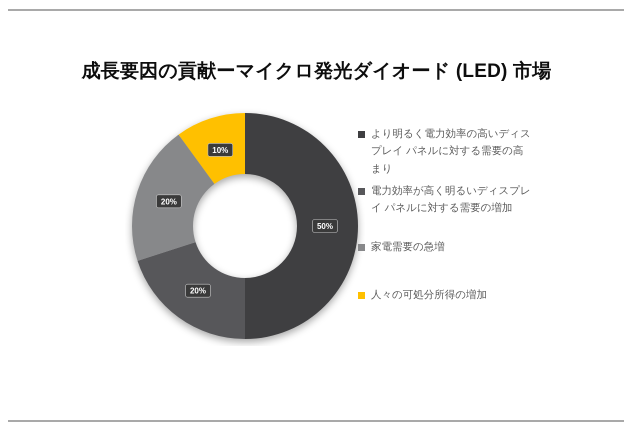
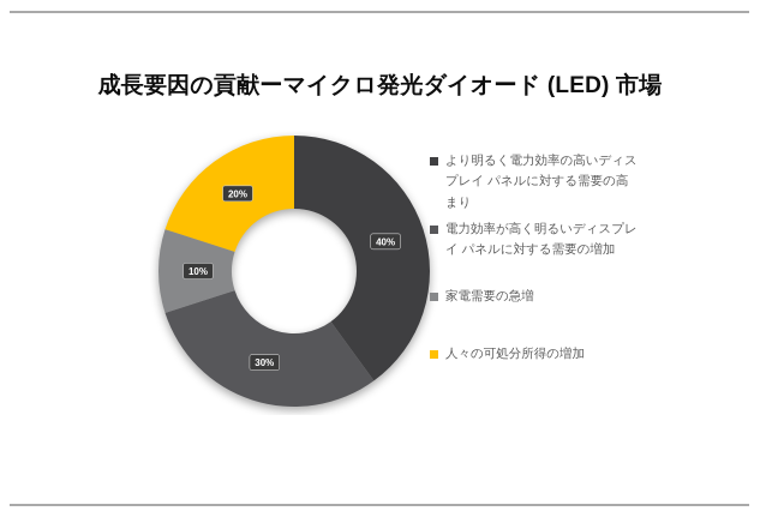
より明るく電力効率の高いディスプレイ パネルに対する需要の高まり: 50% -> 40%
電力効率が高く明るいディスプレイ パネルに対する需要の増加: 20% -> 30%
家電需要の急増: 20% -> 10%
人々の可処分所得の増加: 10% -> 20%
